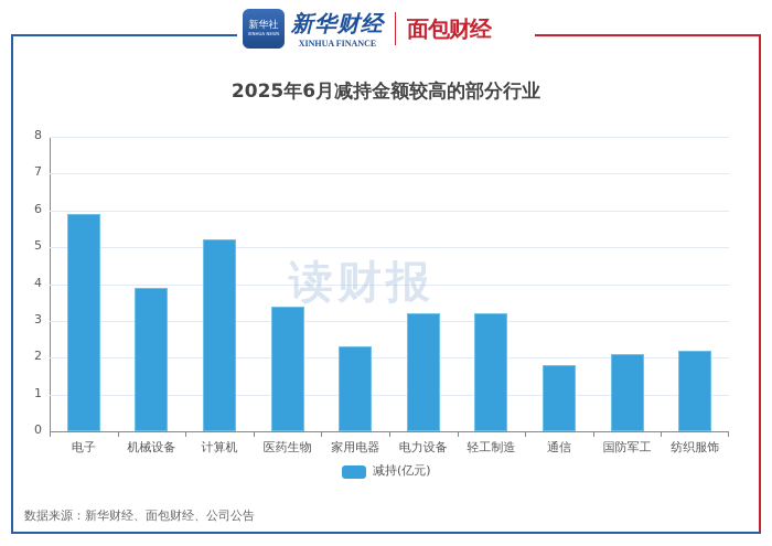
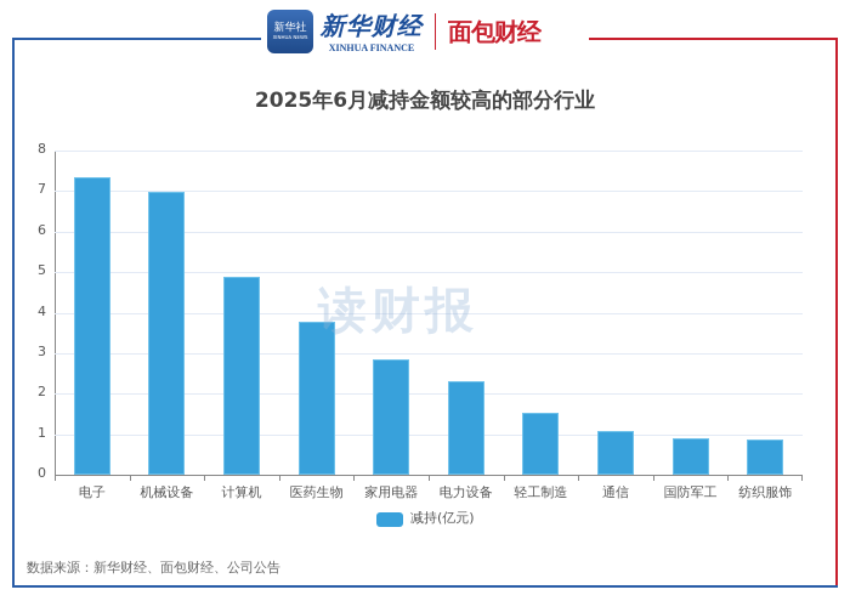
电子: 5.9 -> 7.3
机械设备: 3.9 -> 7.0
计算机: 5.2 -> 4.9
医药生物: 3.4 -> 3.8
家用电器: 2.3 -> 2.8
电力设备: 3.2 -> 2.3
轻工制造: 3.2 -> 1.5
通信: 1.8 -> 1.1
国防军工: 2.1 -> 0.9
纺织服饰: 2.2 -> 0.9
